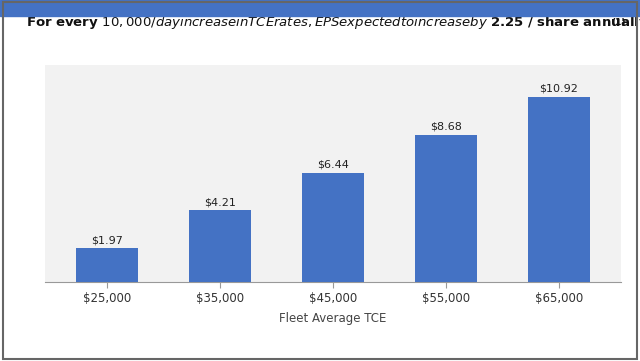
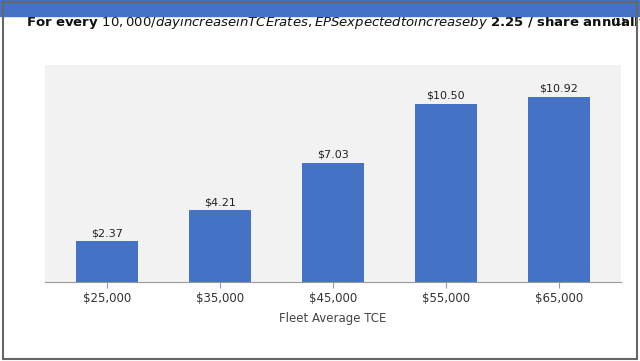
$25,000: $1.97 -> $2.37
$45,000: $6.44 -> $7.03
$55,000: $8.68 -> $10.50
